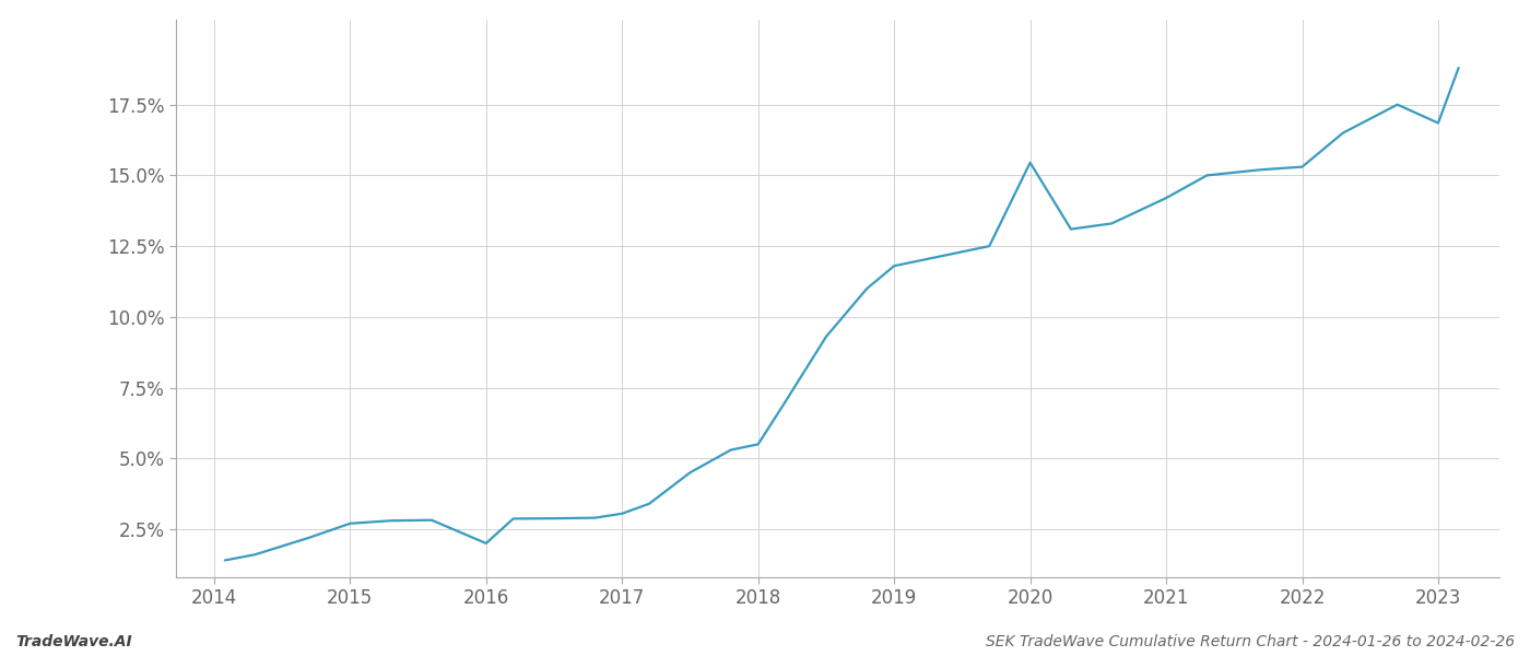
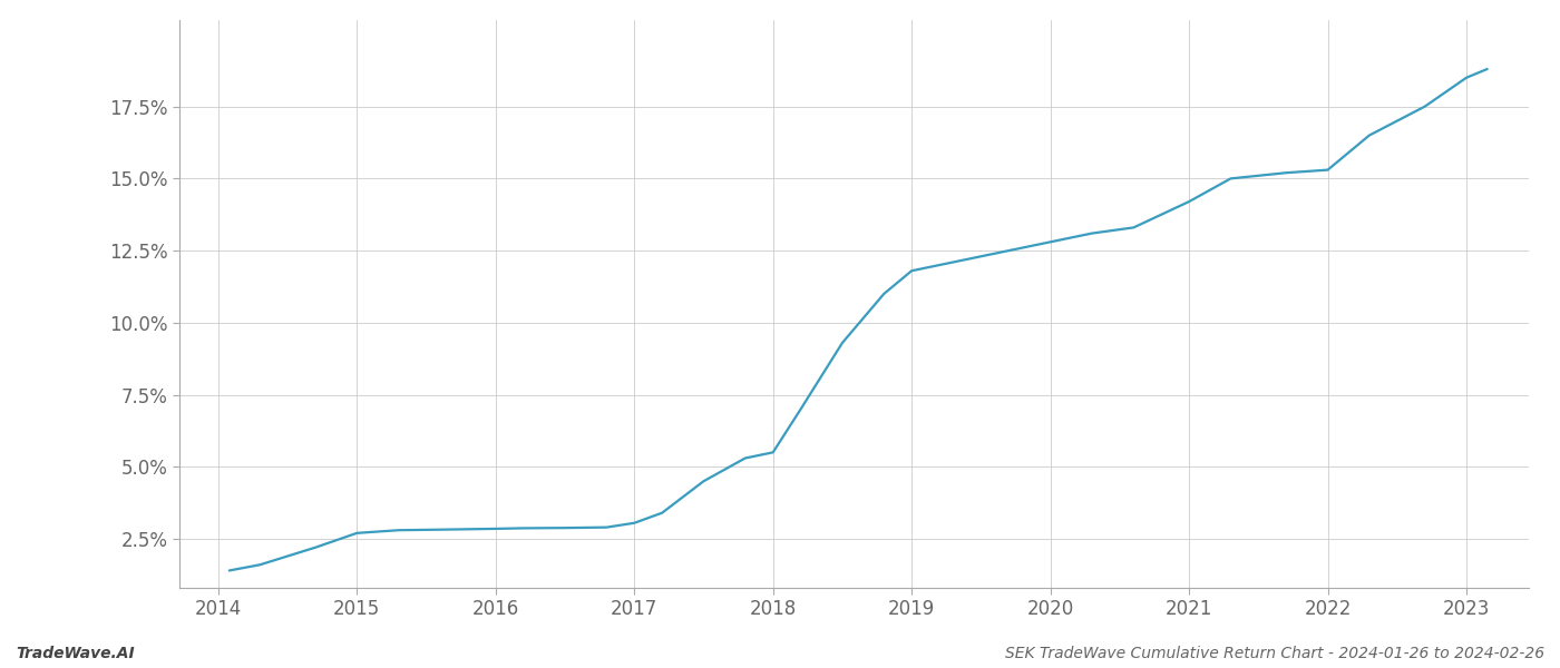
2016: 2.00% -> 2.85%
2020: 15.45% -> 12.80%
2023: 16.85% -> 18.50%
